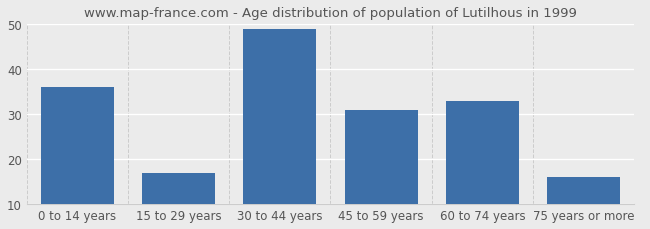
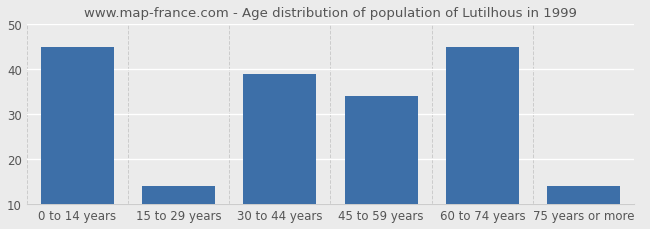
0 to 14 years: 36 -> 45
15 to 29 years: 17 -> 14
30 to 44 years: 49 -> 39
45 to 59 years: 31 -> 34
60 to 74 years: 33 -> 45
75 years or more: 16 -> 14
